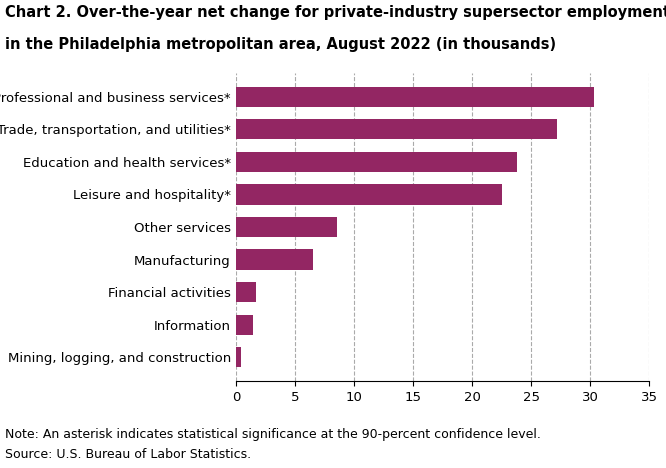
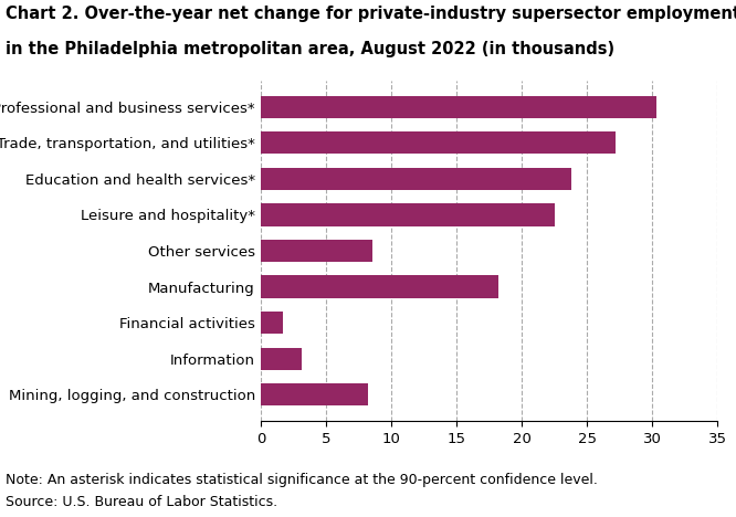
Manufacturing: 6.5 -> 18.2
Information: 1.4 -> 3.1
Mining, logging, and construction: 0.4 -> 8.2
